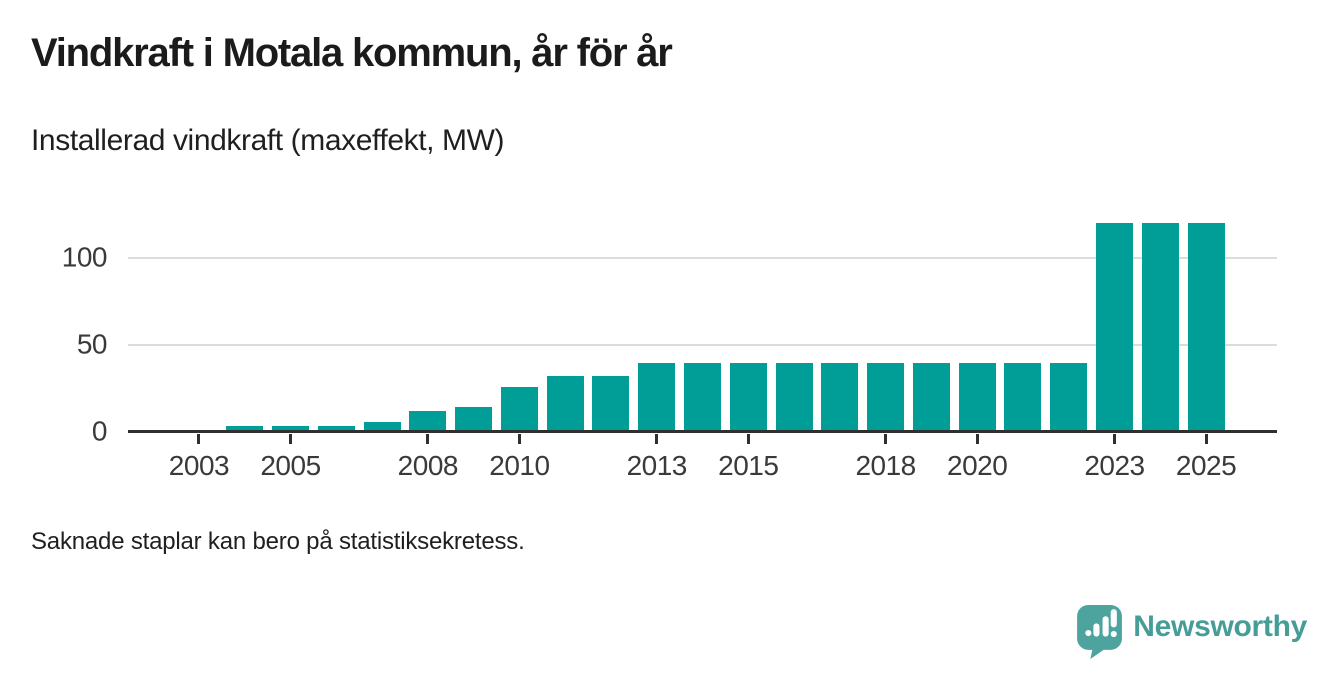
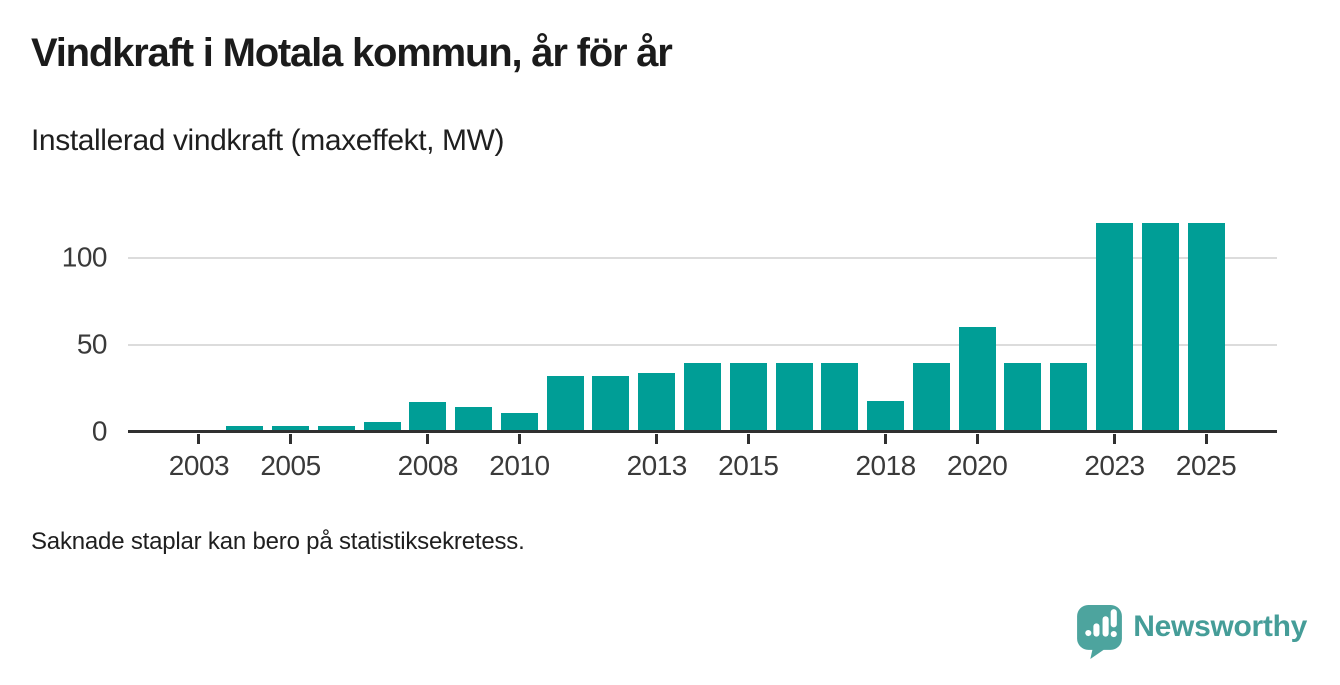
2008: 12 -> 17
2010: 26 -> 11
2013: 40 -> 34
2018: 40 -> 18
2020: 40 -> 60
